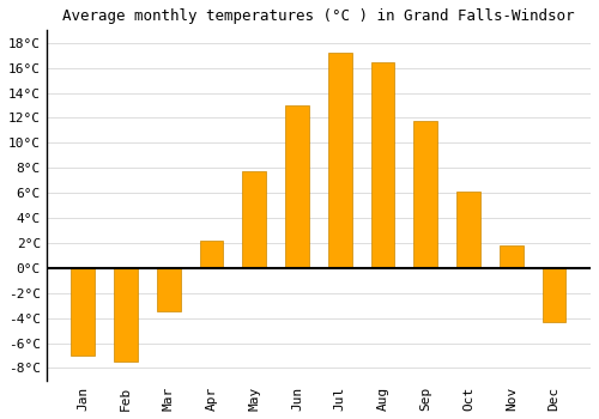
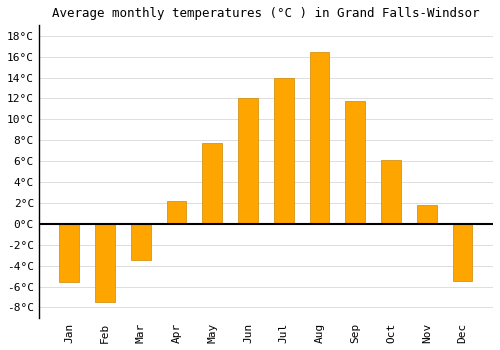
Jan: -7.0°C -> -5.6°C
Jun: 13.0°C -> 12.0°C
Jul: 17.2°C -> 14.0°C
Dec: -4.3°C -> -5.5°C
